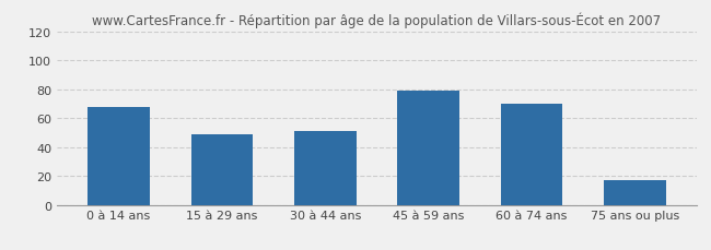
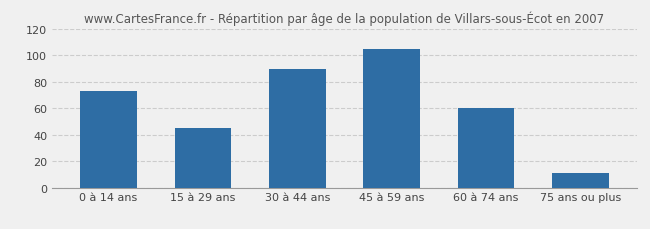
0 à 14 ans: 68 -> 73
15 à 29 ans: 49 -> 45
30 à 44 ans: 51 -> 90
45 à 59 ans: 79 -> 105
60 à 74 ans: 70 -> 60
75 ans ou plus: 17 -> 11
